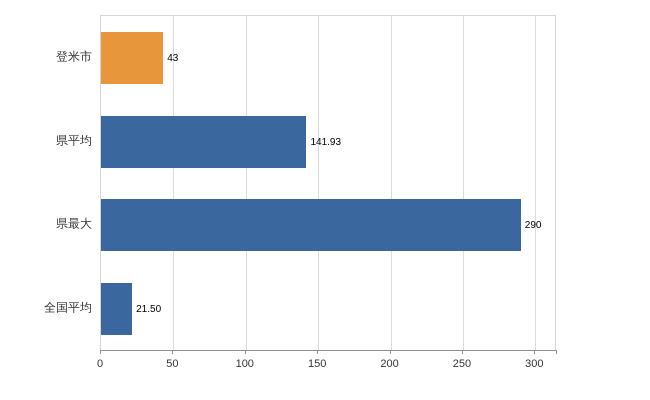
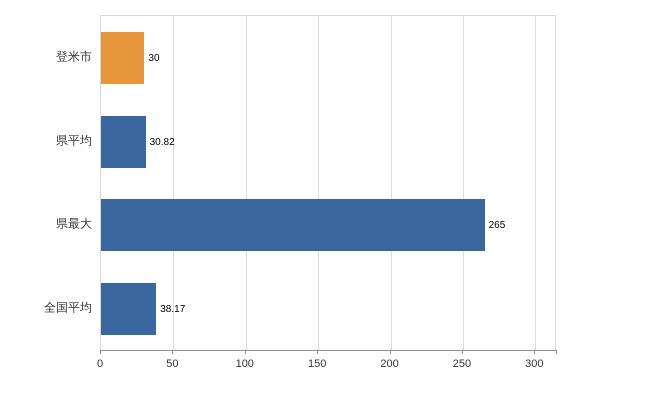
登米市: 43 -> 30
県平均: 141.93 -> 30.82
県最大: 290 -> 265
全国平均: 21.50 -> 38.17
